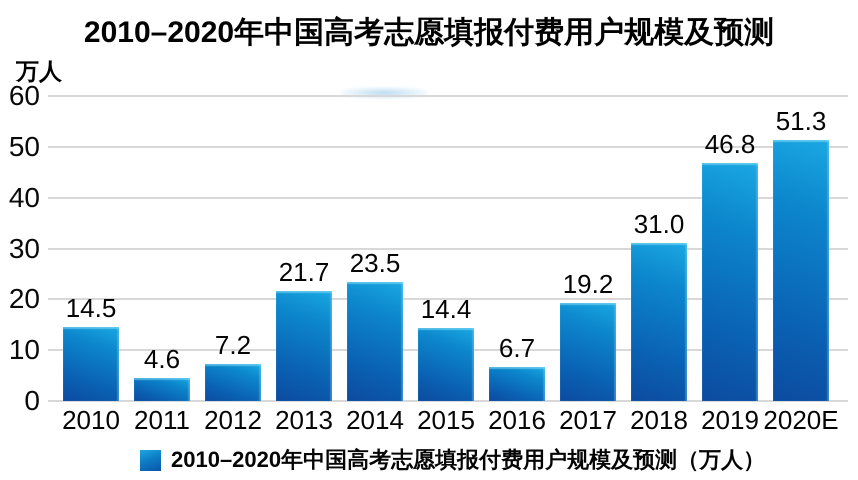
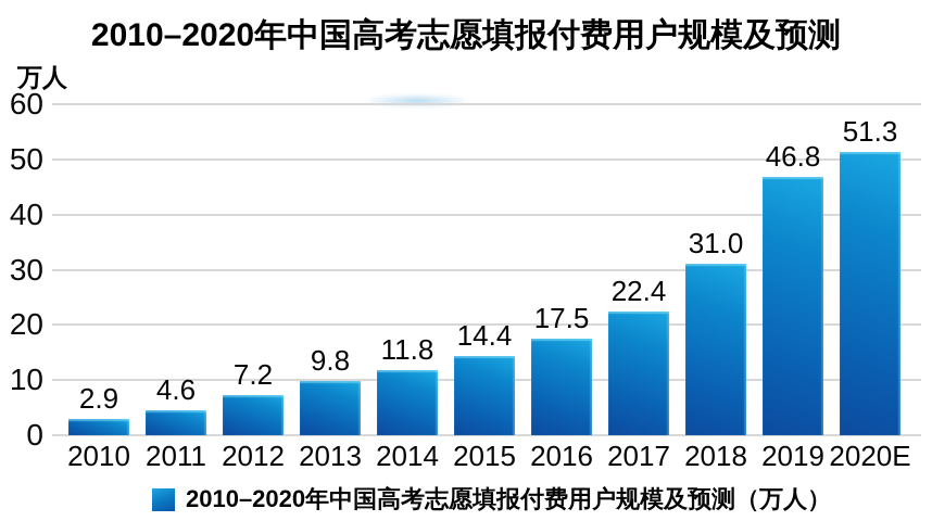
2010: 14.5 -> 2.9
2013: 21.7 -> 9.8
2014: 23.5 -> 11.8
2016: 6.7 -> 17.5
2017: 19.2 -> 22.4
